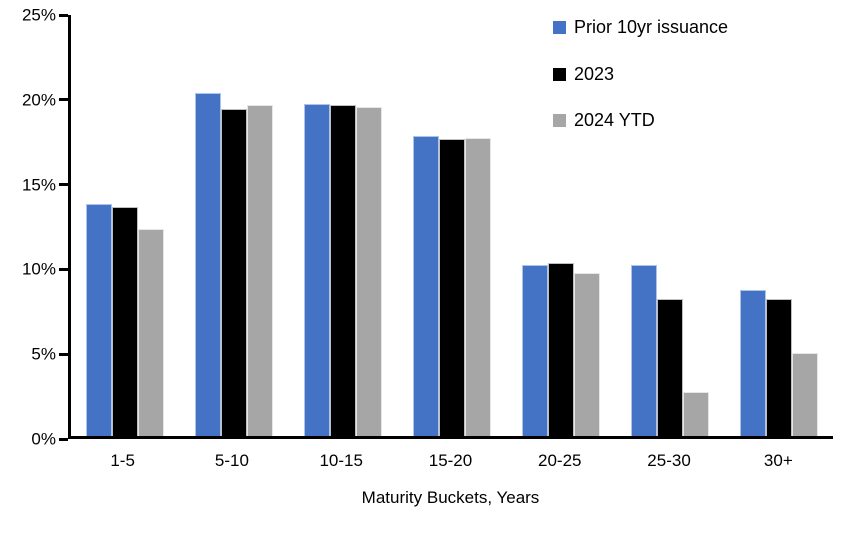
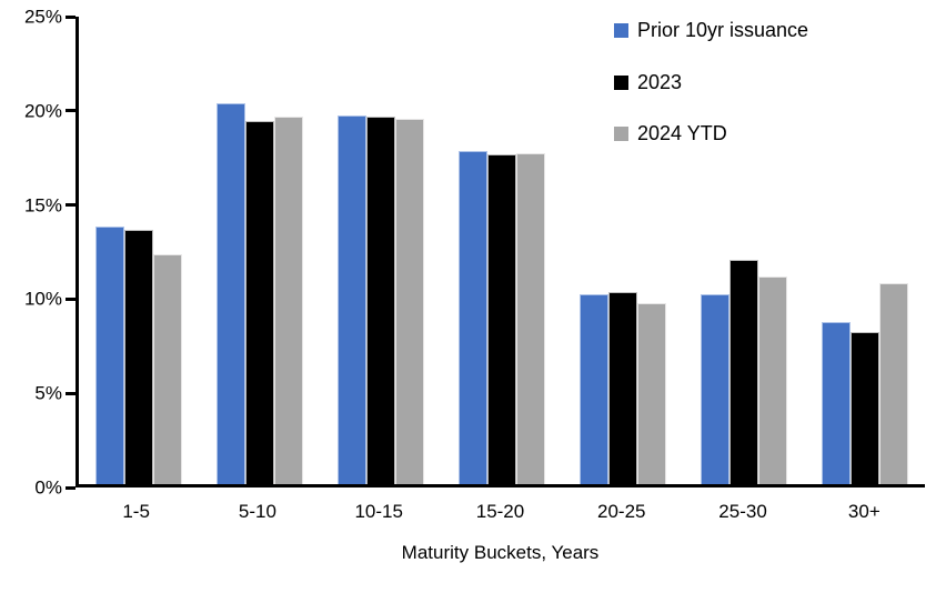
2023/25-30: 8.1% -> 11.9%
2024 YTD/25-30: 2.6% -> 11.0%
2024 YTD/30+: 4.9% -> 10.7%
